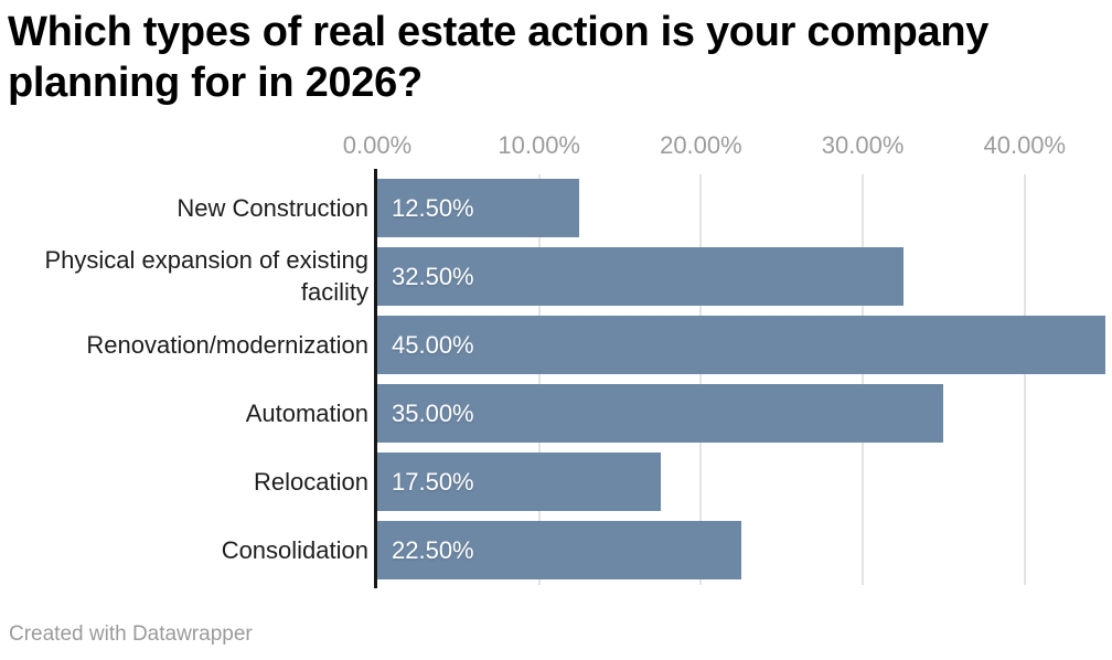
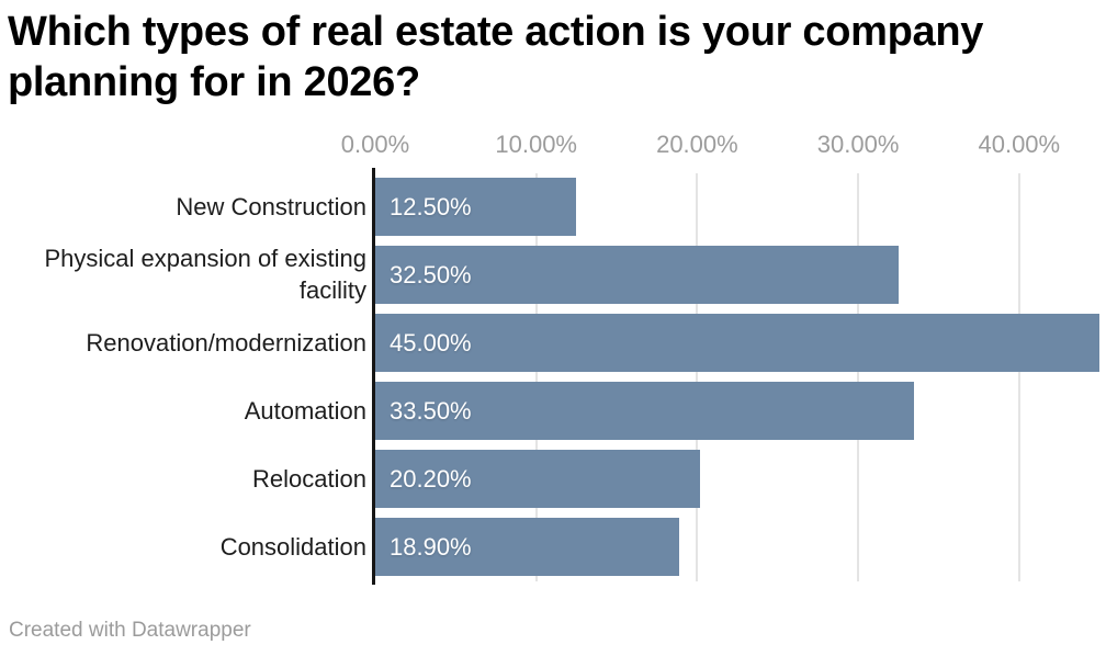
Automation: 35.00% -> 33.50%
Relocation: 17.50% -> 20.20%
Consolidation: 22.50% -> 18.90%
